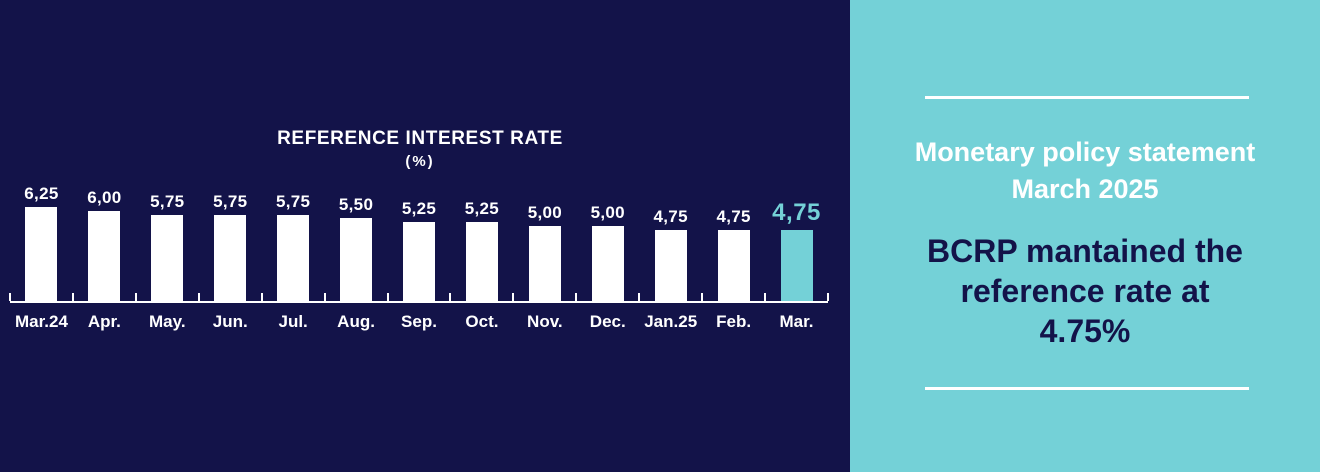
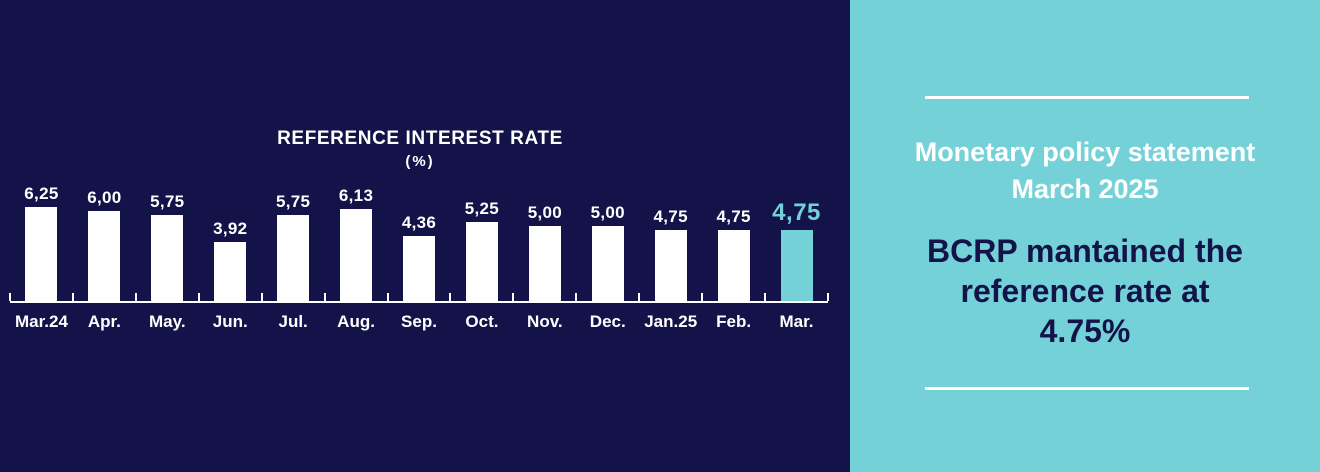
Jun.: 5,75 -> 3,92
Aug.: 5,50 -> 6,13
Sep.: 5,25 -> 4,36
